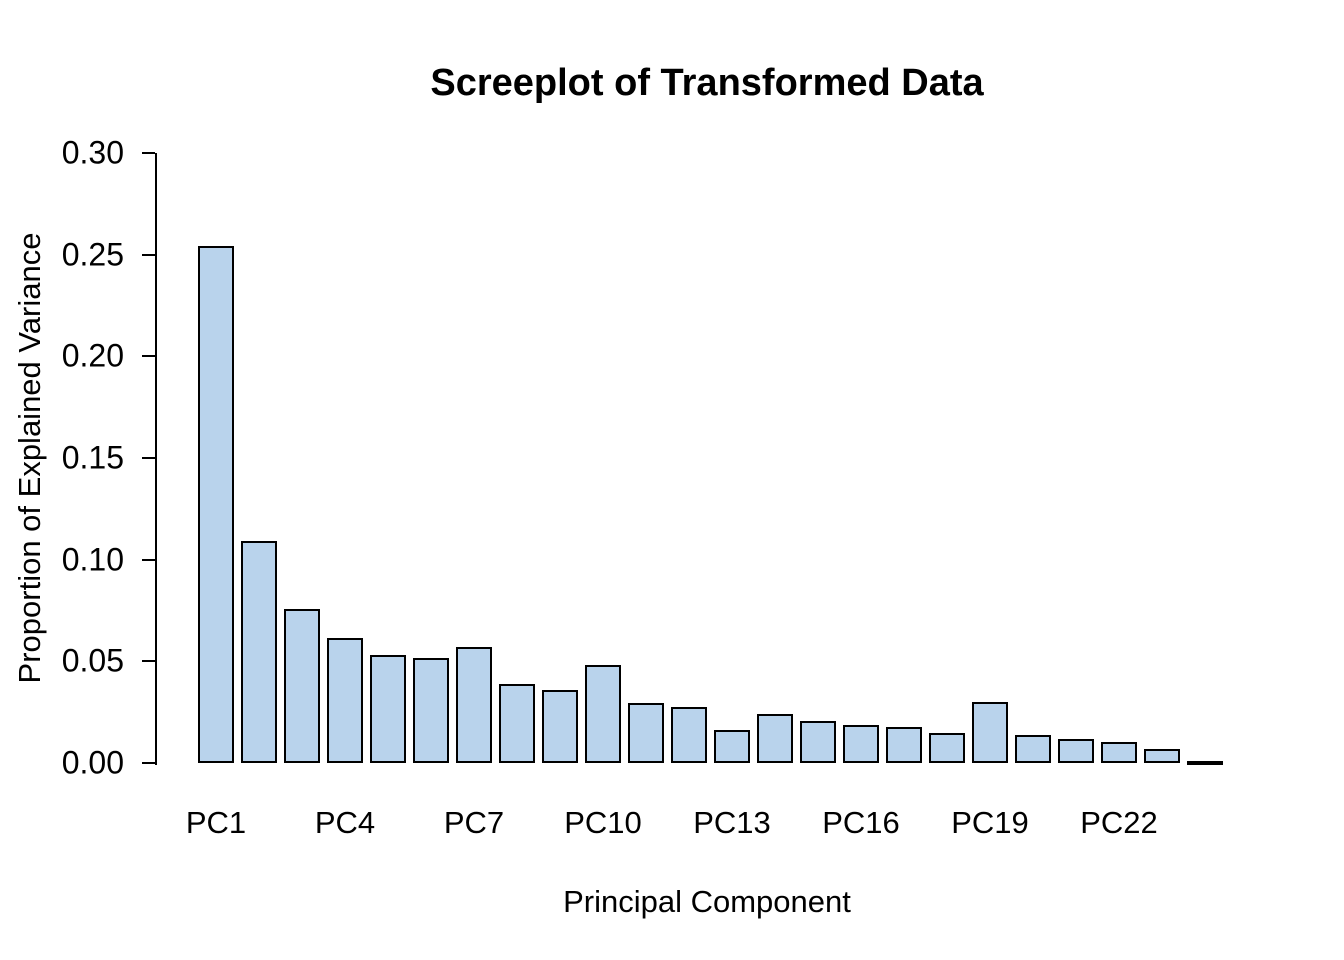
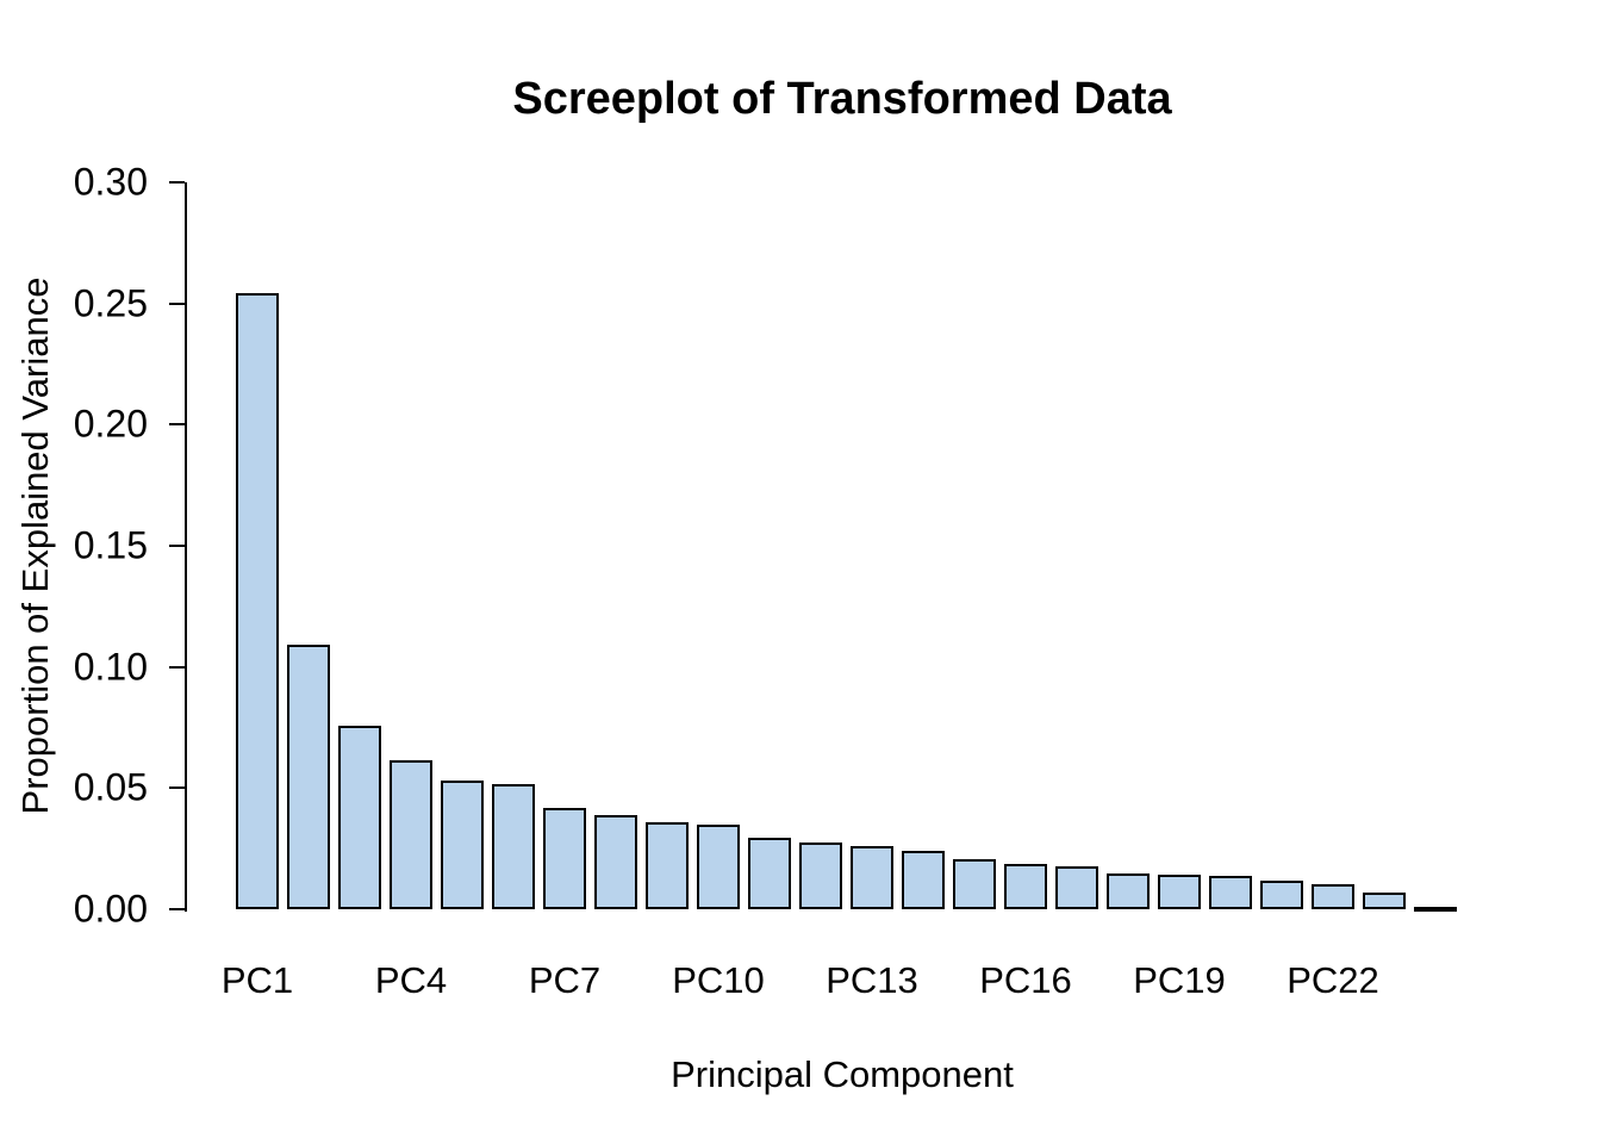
PC7: 0.057 -> 0.042
PC10: 0.048 -> 0.035
PC13: 0.016 -> 0.026
PC19: 0.030 -> 0.015
